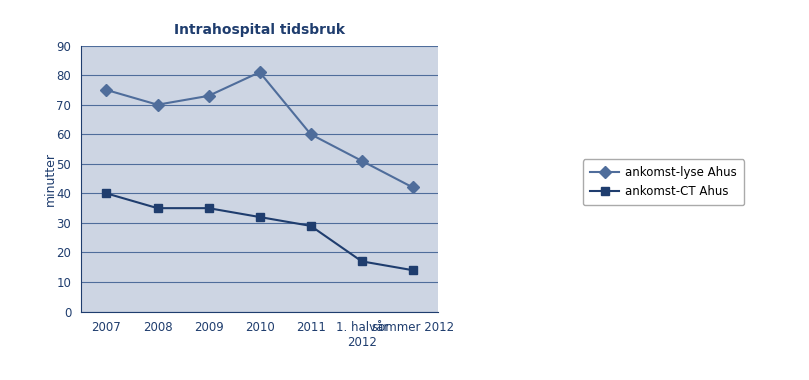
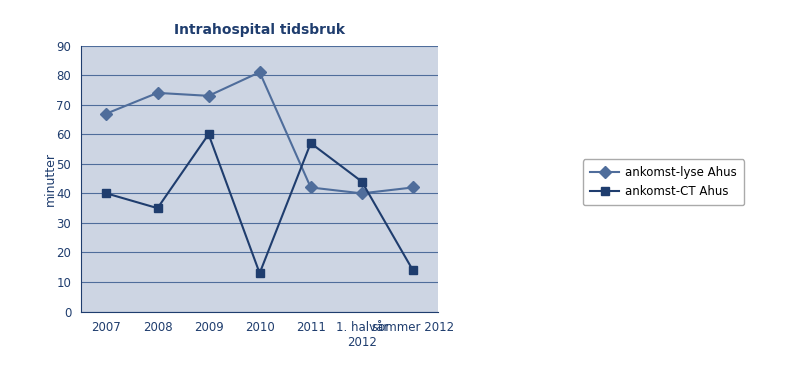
ankomst-lyse Ahus/2007: 75 -> 67
ankomst-lyse Ahus/2008: 70 -> 74
ankomst-CT Ahus/2009: 35 -> 60
ankomst-CT Ahus/2010: 32 -> 13
ankomst-lyse Ahus/2011: 60 -> 42
ankomst-CT Ahus/2011: 29 -> 57
ankomst-lyse Ahus/1. halvår 2012: 51 -> 40
ankomst-CT Ahus/1. halvår 2012: 17 -> 44
